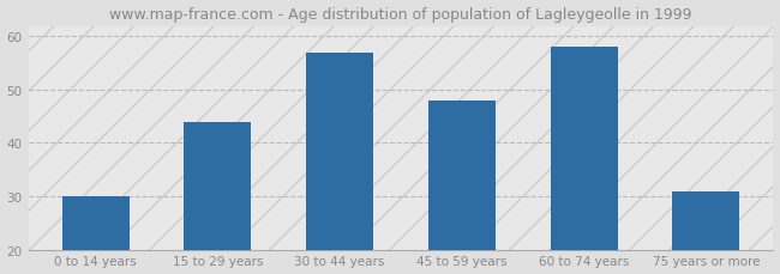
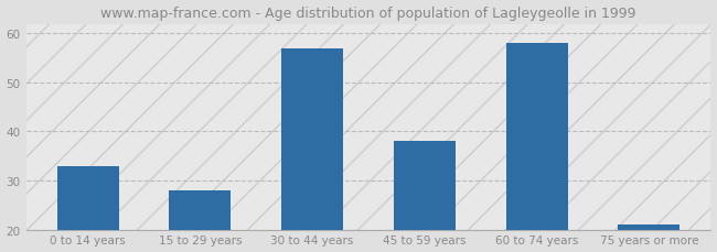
0 to 14 years: 30 -> 33
15 to 29 years: 44 -> 28
45 to 59 years: 48 -> 38
75 years or more: 31 -> 21
